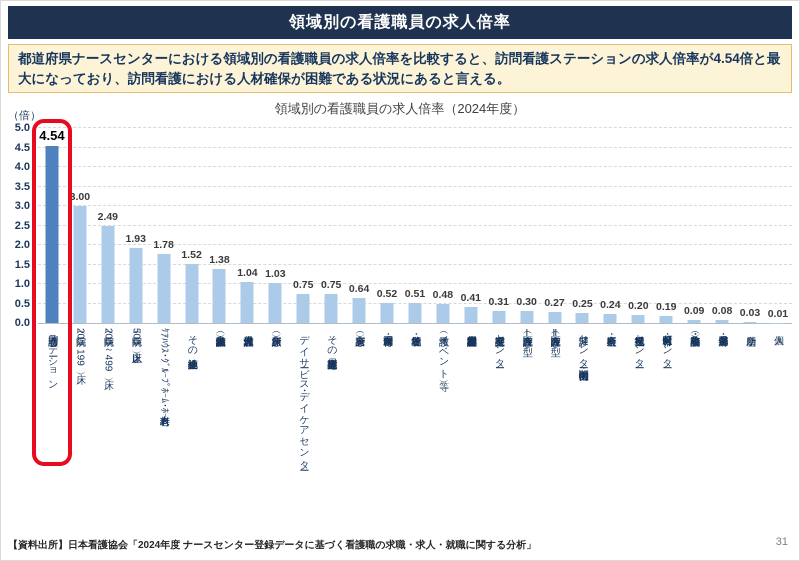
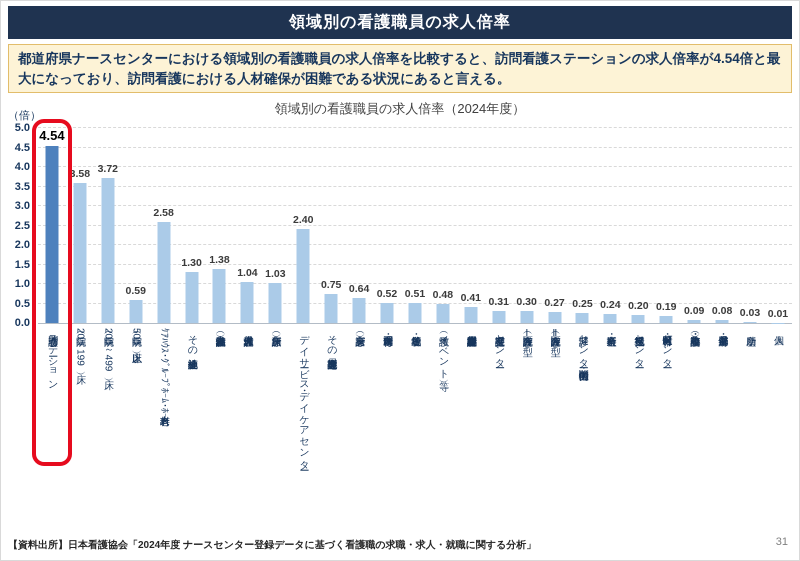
病院（20～199床）: 3.00 -> 3.58
病院（200～499床）: 2.49 -> 3.72
病院（500床以上）: 1.93 -> 0.59
ｹｱﾊｳｽ･ｸﾞﾙｰﾌﾟﾎｰﾑ･有料老人ﾎｰﾑ: 1.78 -> 2.58
その他社会福祉施設: 1.52 -> 1.30
デイサービス・デイケアセンター: 0.75 -> 2.40
